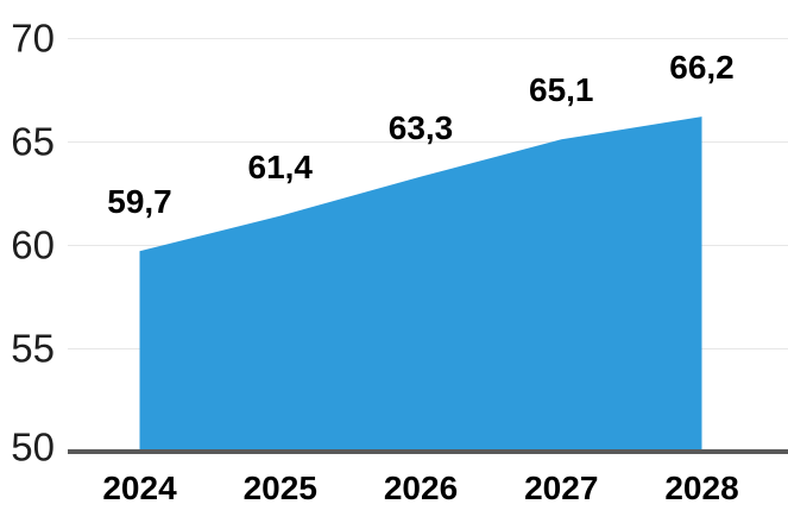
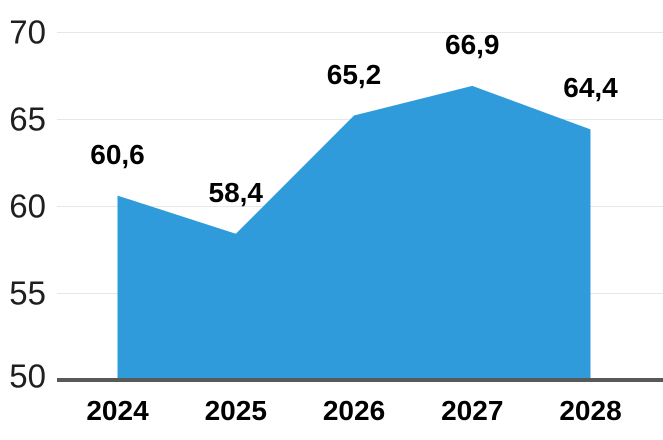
2024: 59,7 -> 60,6
2025: 61,4 -> 58,4
2026: 63,3 -> 65,2
2027: 65,1 -> 66,9
2028: 66,2 -> 64,4
